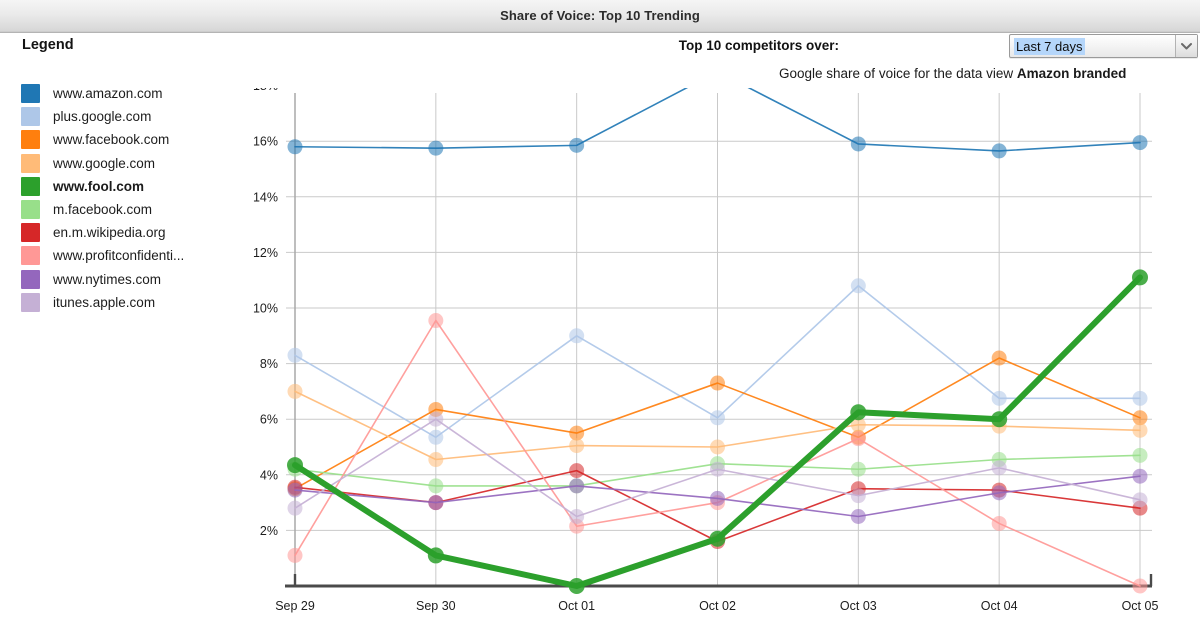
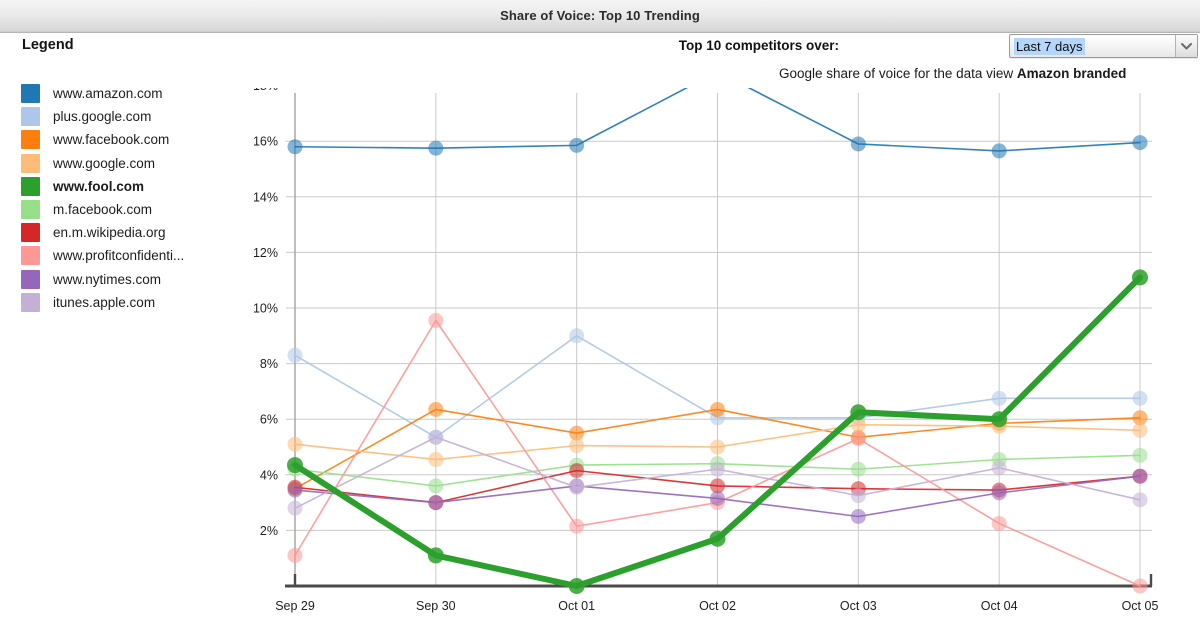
www.google.com/Sep 29: 7.0% -> 5.1%
itunes.apple.com/Sep 30: 6.0% -> 5.3%
m.facebook.com/Oct 01: 3.6% -> 4.3%
itunes.apple.com/Oct 01: 2.5% -> 3.5%
www.facebook.com/Oct 02: 7.3% -> 6.3%
en.m.wikipedia.org/Oct 02: 1.6% -> 3.6%
plus.google.com/Oct 03: 10.8% -> 6.0%
www.facebook.com/Oct 04: 8.2% -> 5.8%
en.m.wikipedia.org/Oct 05: 2.8% -> 4.0%
